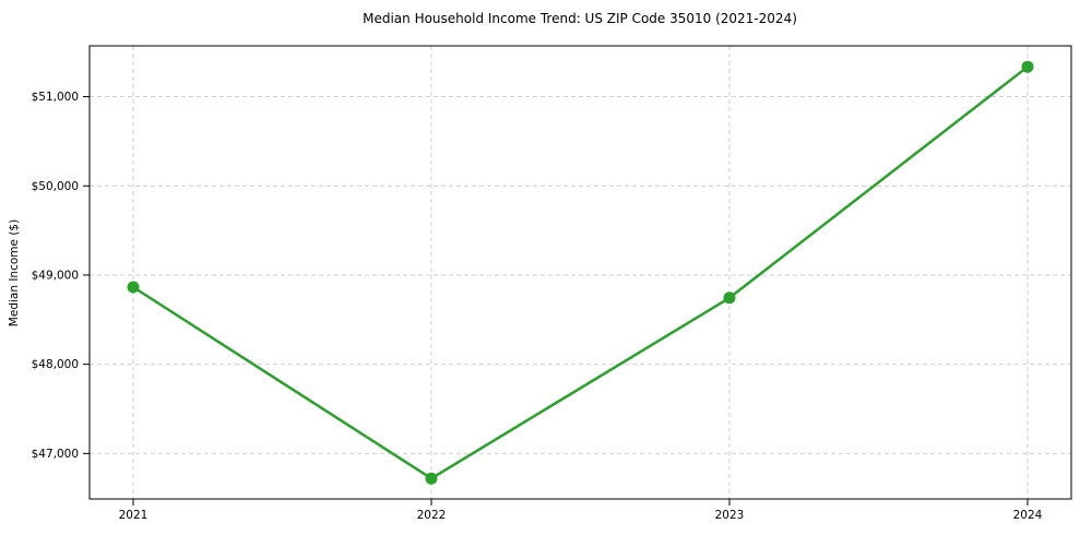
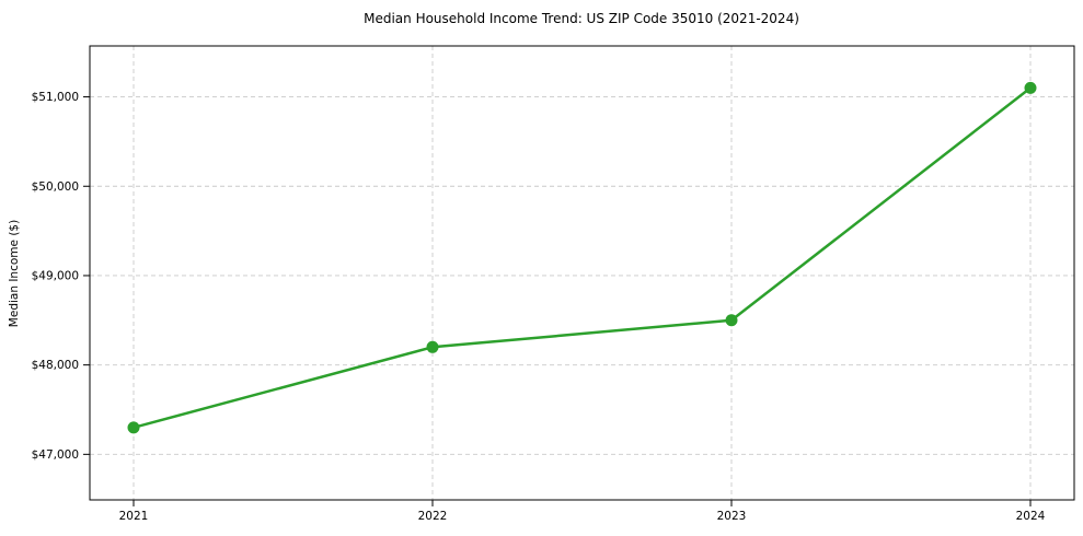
2021: $48900 -> $47300
2022: $46700 -> $48200
2023: $48700 -> $48500
2024: $51300 -> $51100
